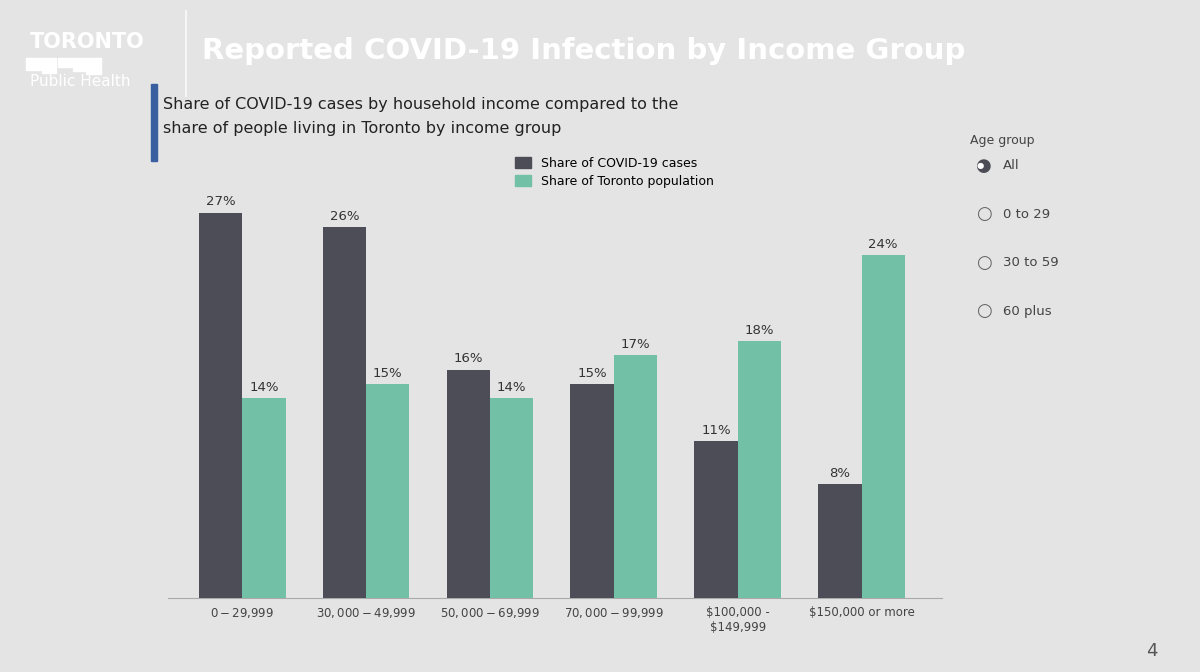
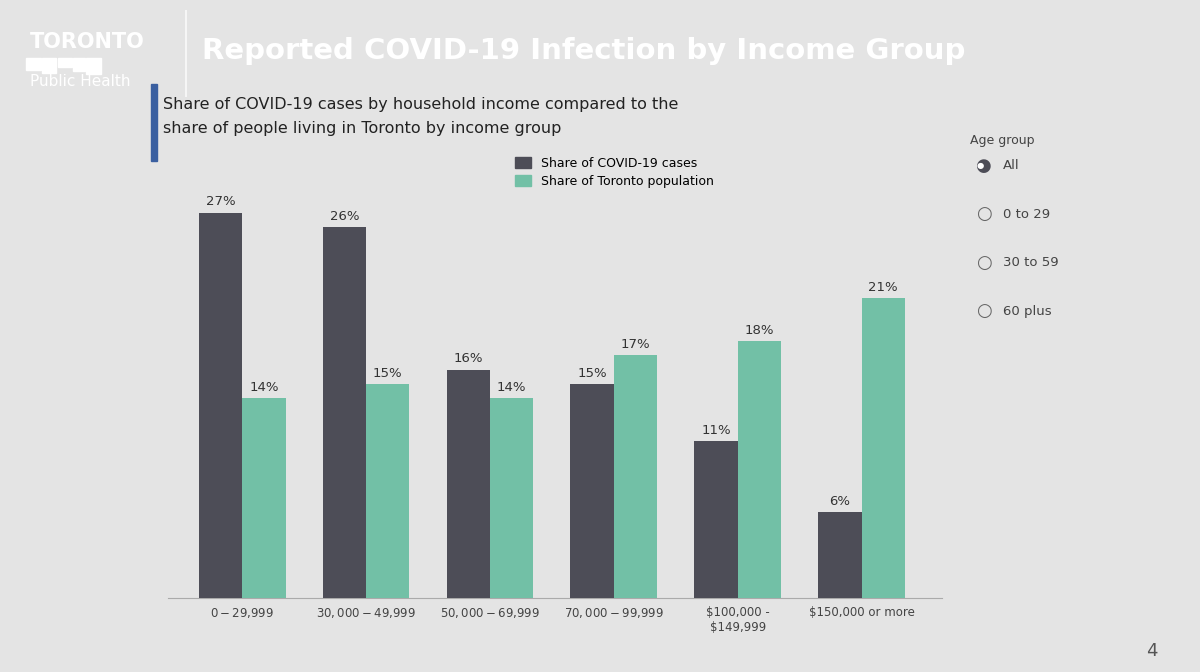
Share of COVID-19 cases/$150,000 or more: 8% -> 6%
Share of Toronto population/$150,000 or more: 24% -> 21%
